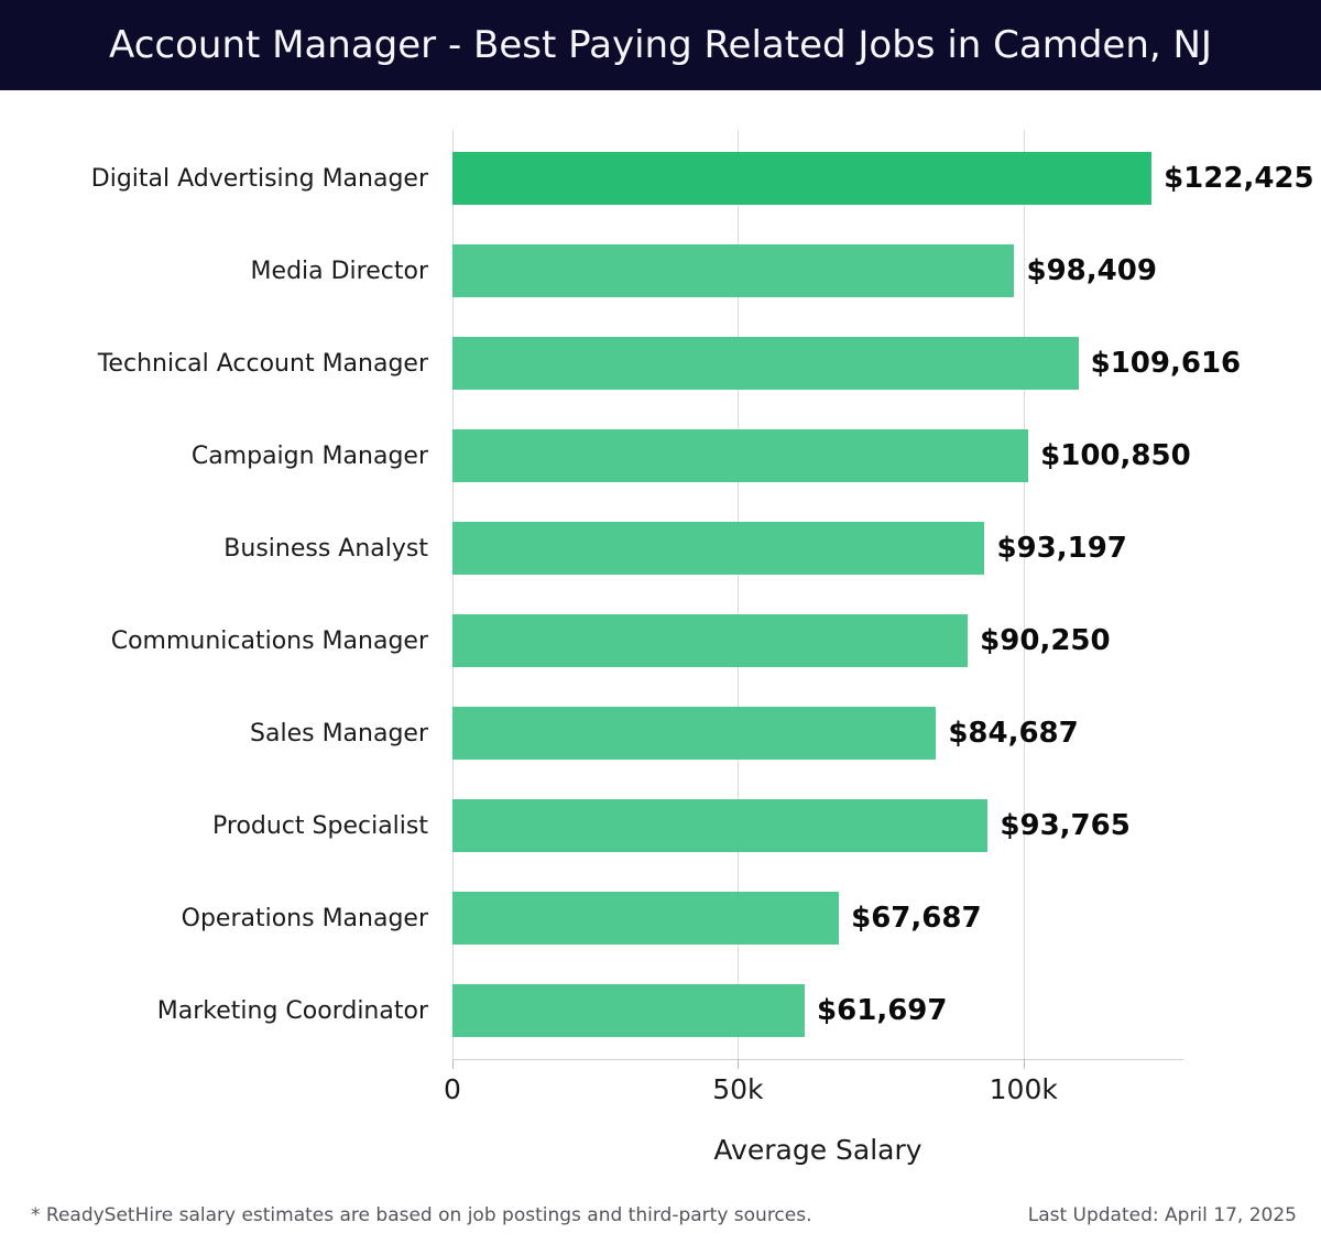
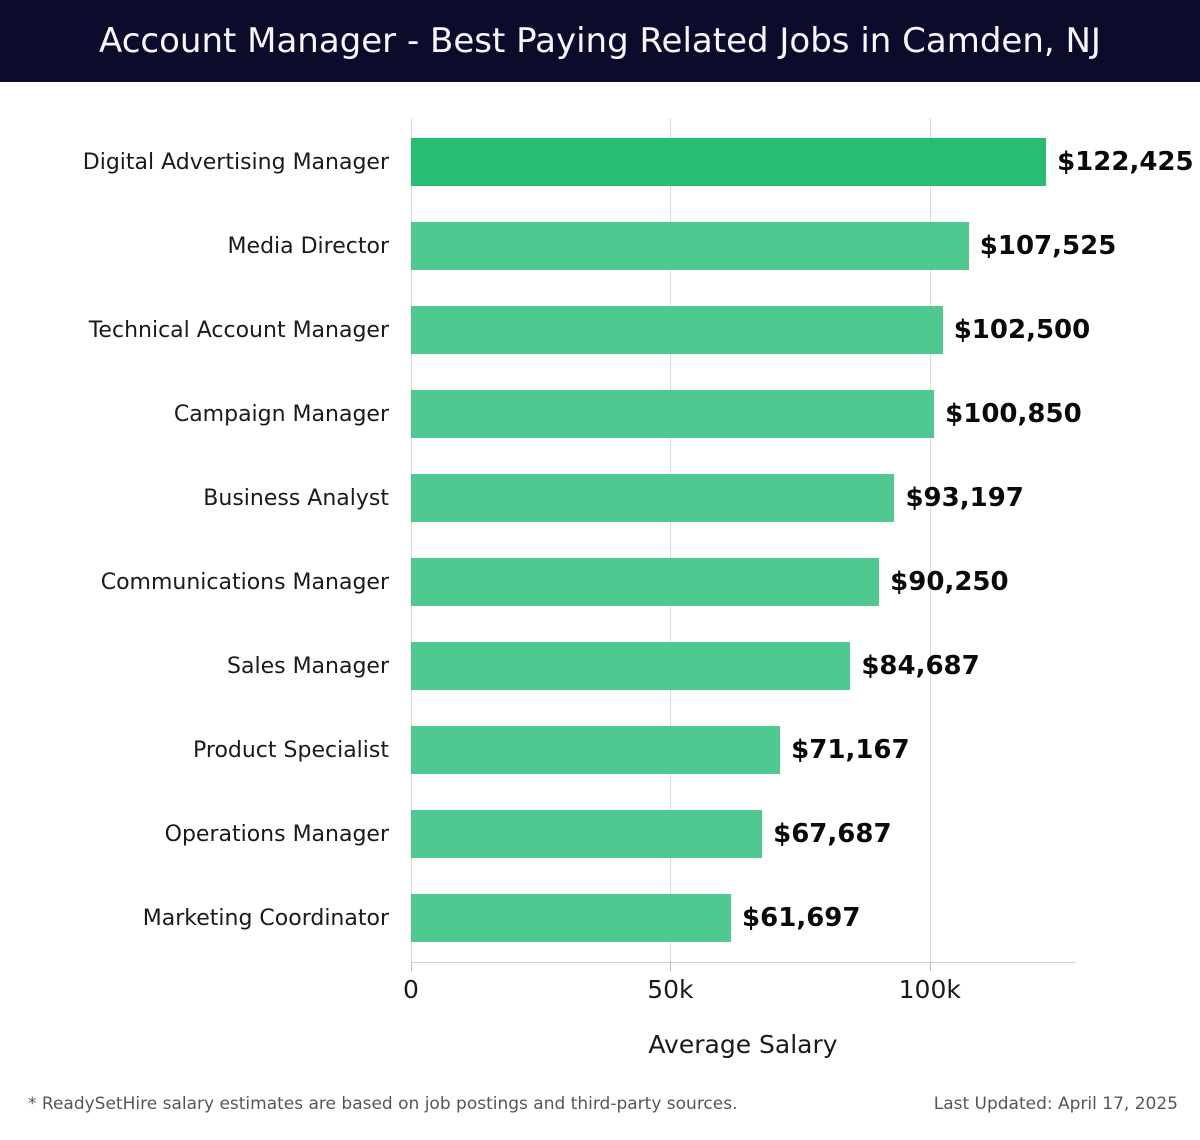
Media Director: $98,409 -> $107,525
Technical Account Manager: $109,616 -> $102,500
Product Specialist: $93,765 -> $71,167
